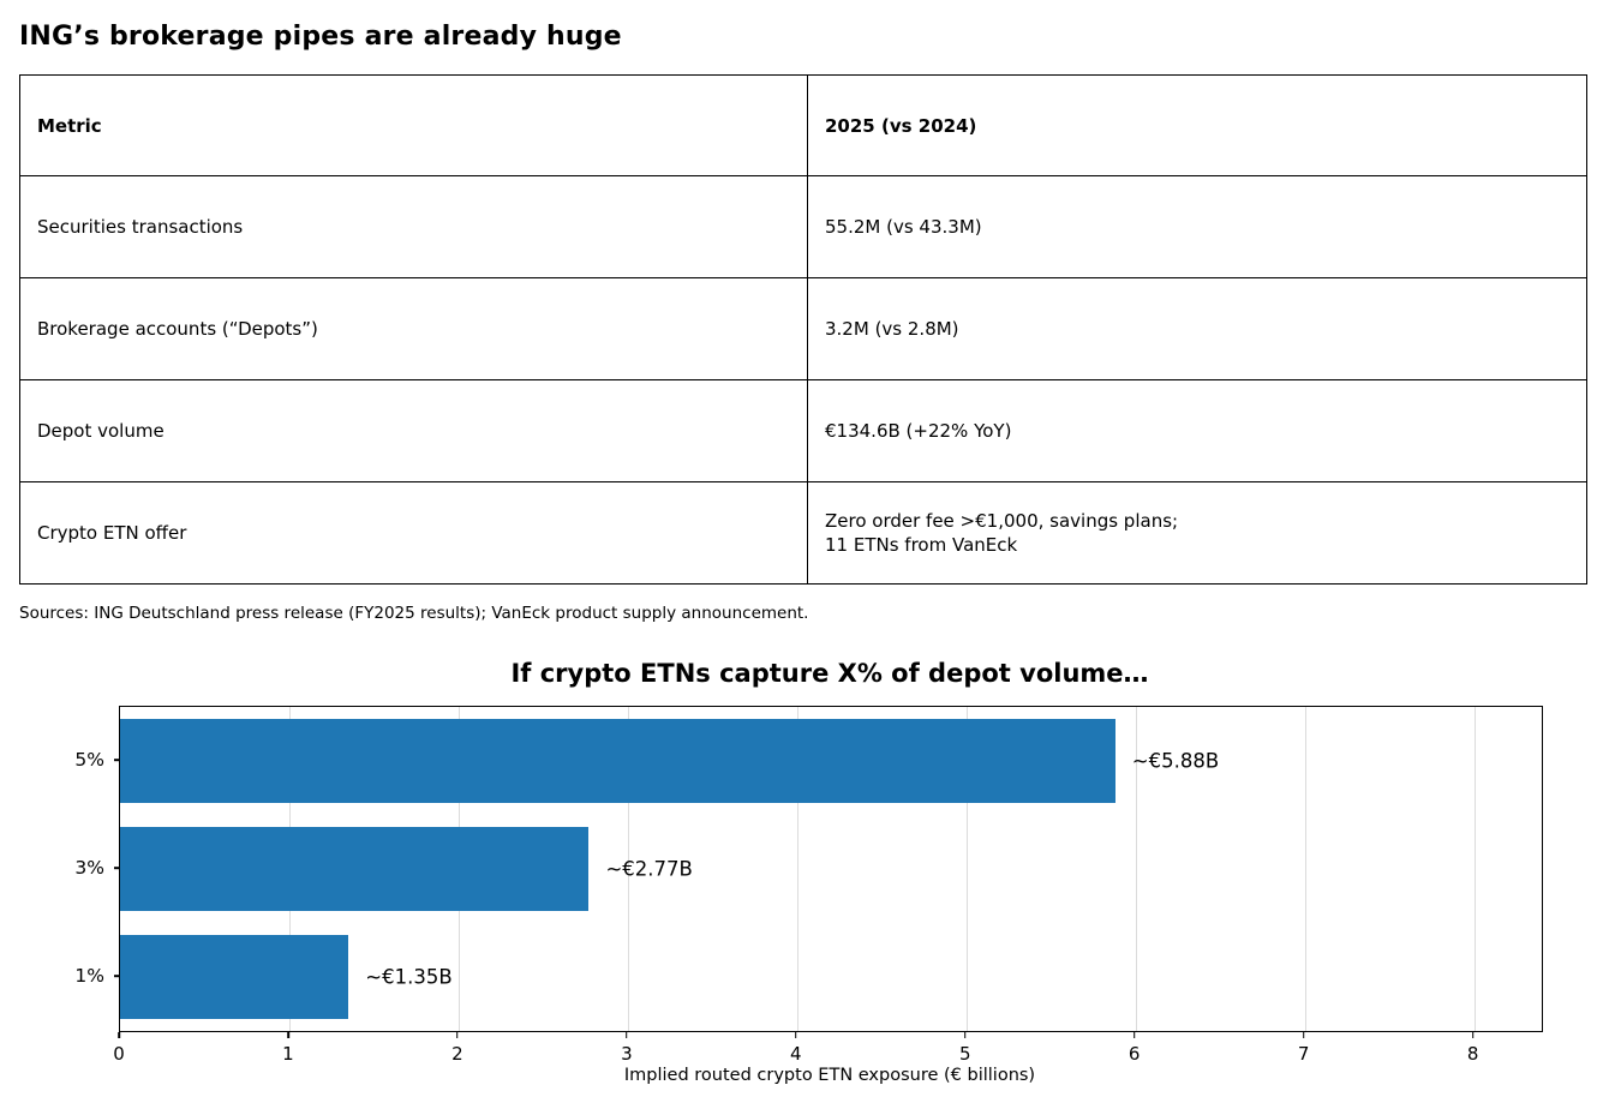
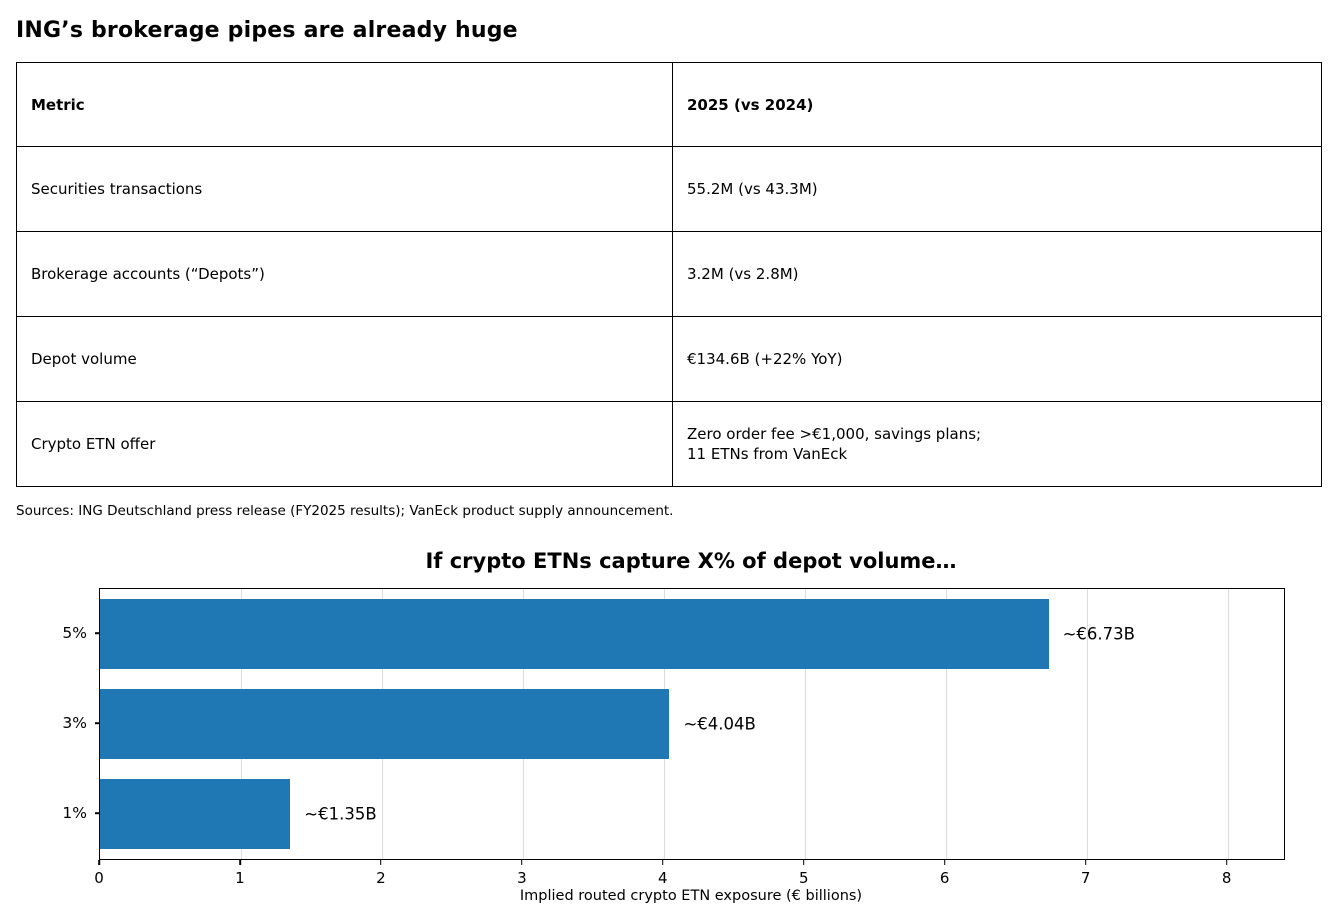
5%: 5.88 -> 6.73
3%: 2.77 -> 4.04
